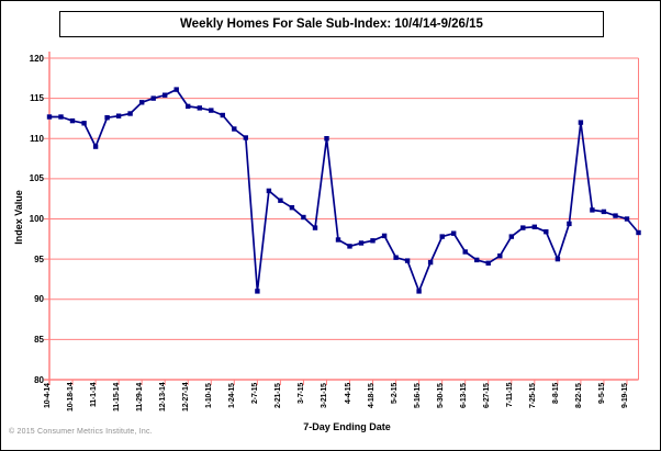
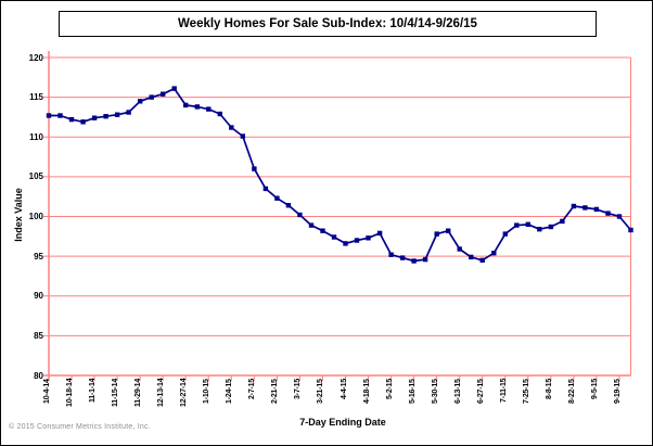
11-1-14: 109 -> 112
2-7-15: 91 -> 106
3-21-15: 110 -> 98
5-16-15: 91 -> 94
8-8-15: 95 -> 99
8-22-15: 112 -> 101
